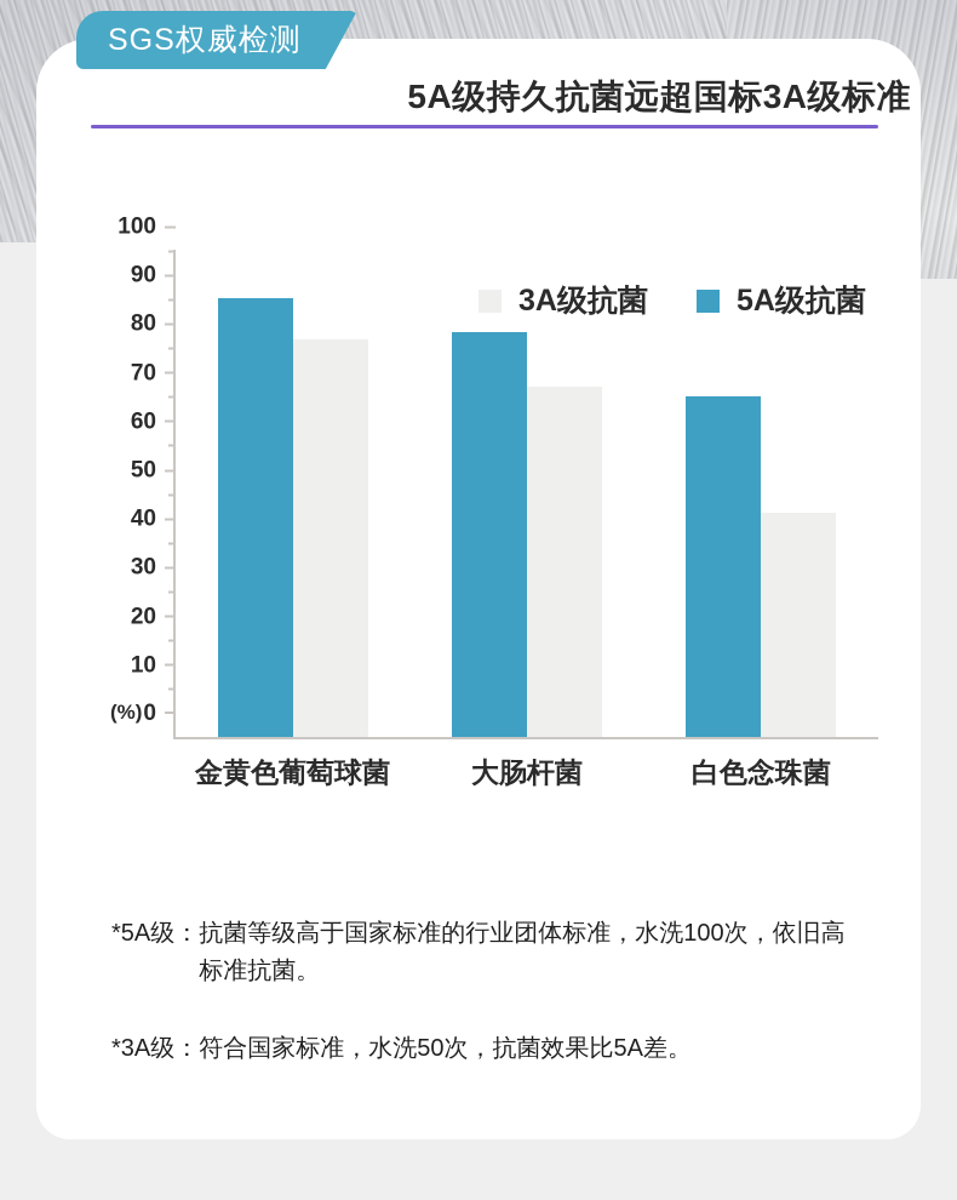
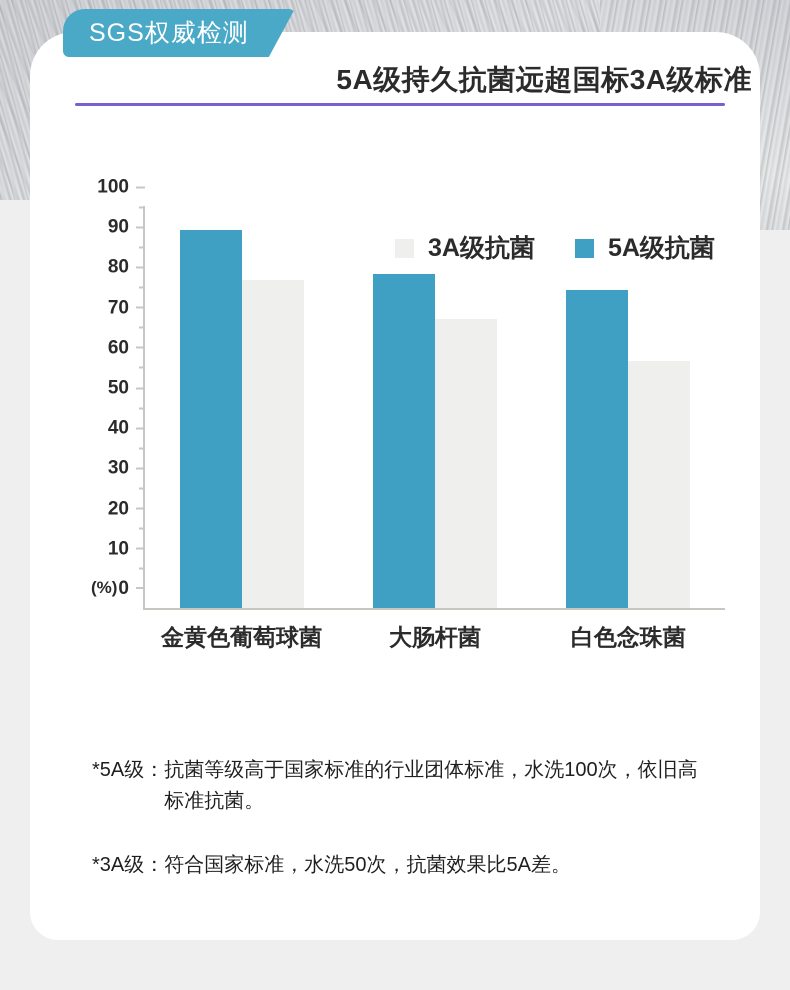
5A级抗菌/金黄色葡萄球菌: 90 -> 94
3A级抗菌/白色念珠菌: 46 -> 62
5A级抗菌/白色念珠菌: 70 -> 79
